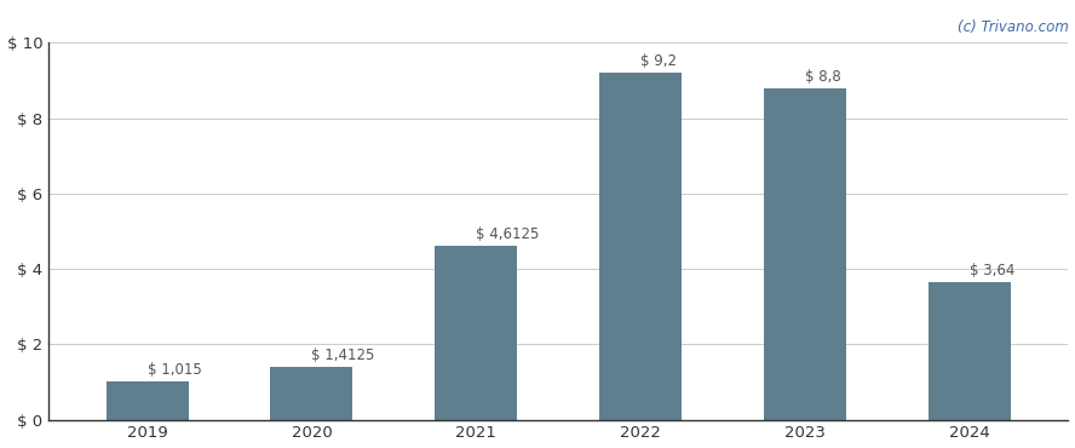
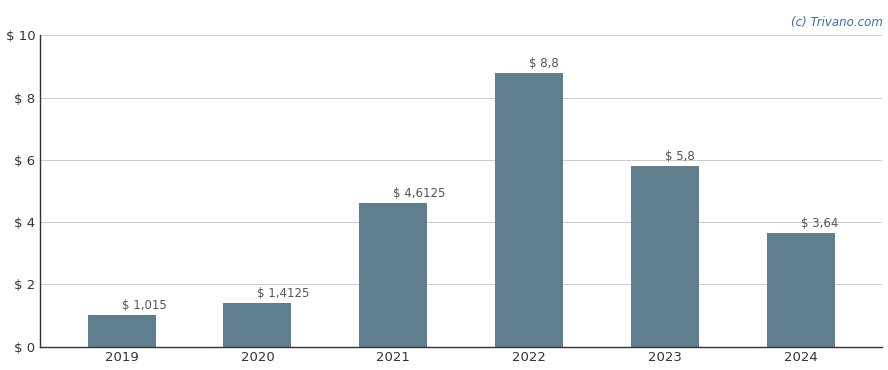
2022: 9,2 -> 8,8
2023: 8,8 -> 5,8
